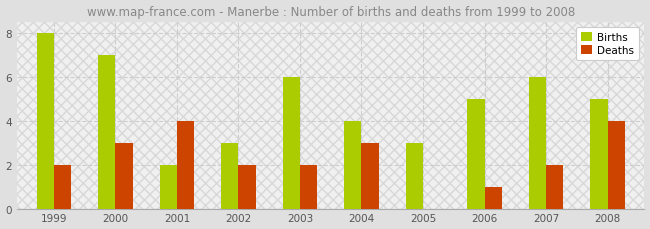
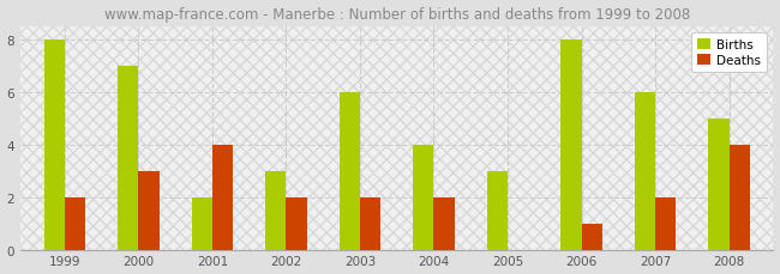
Deaths/2004: 3 -> 2
Births/2006: 5 -> 8
